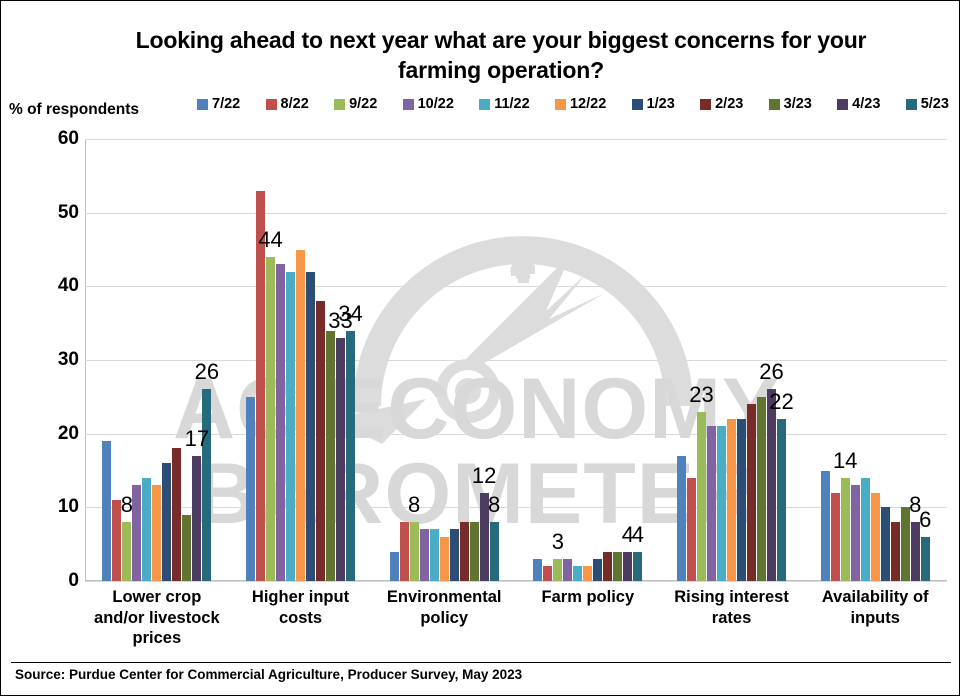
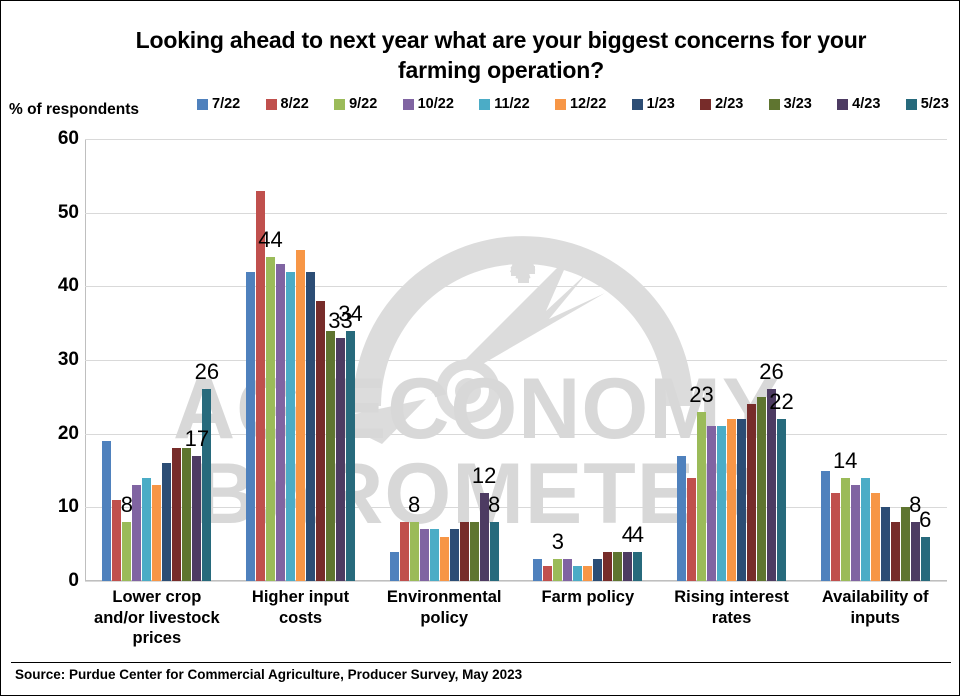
3/23/Lower crop and/or livestock prices: 9 -> 18
7/22/Higher input costs: 25 -> 42
